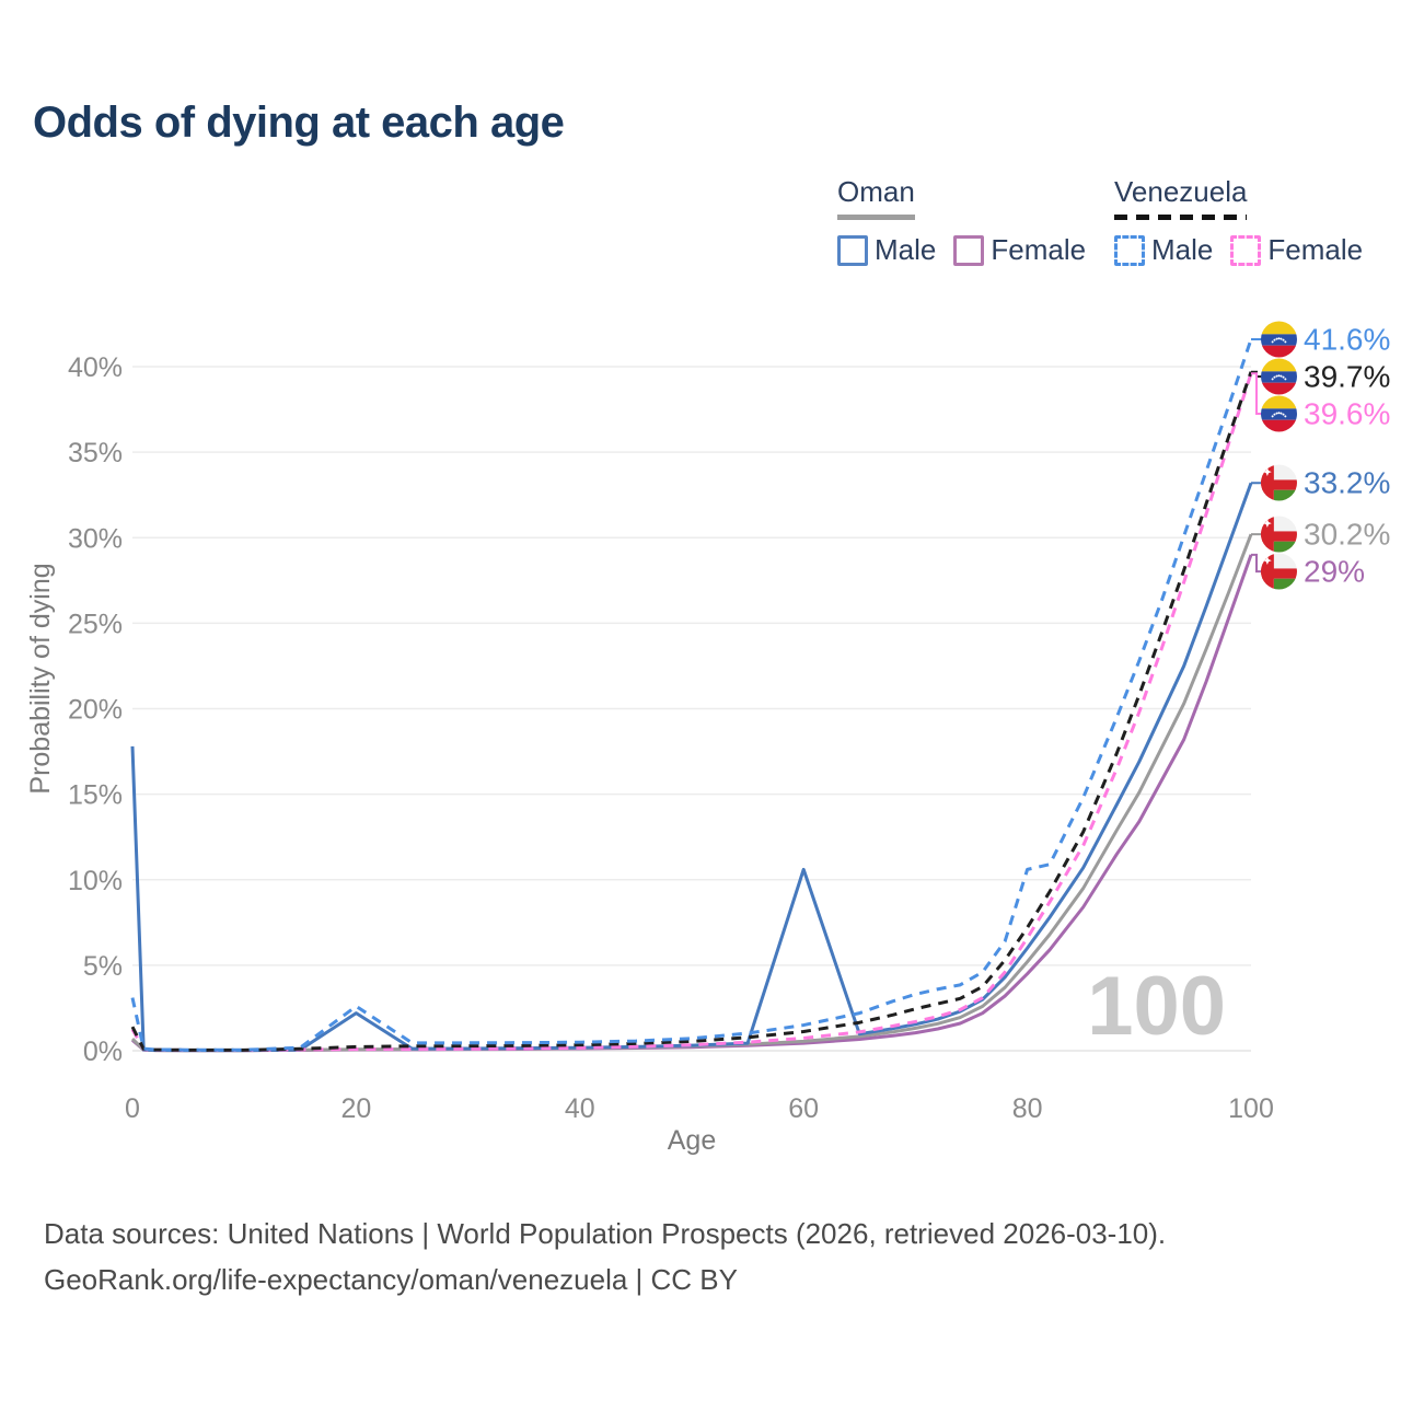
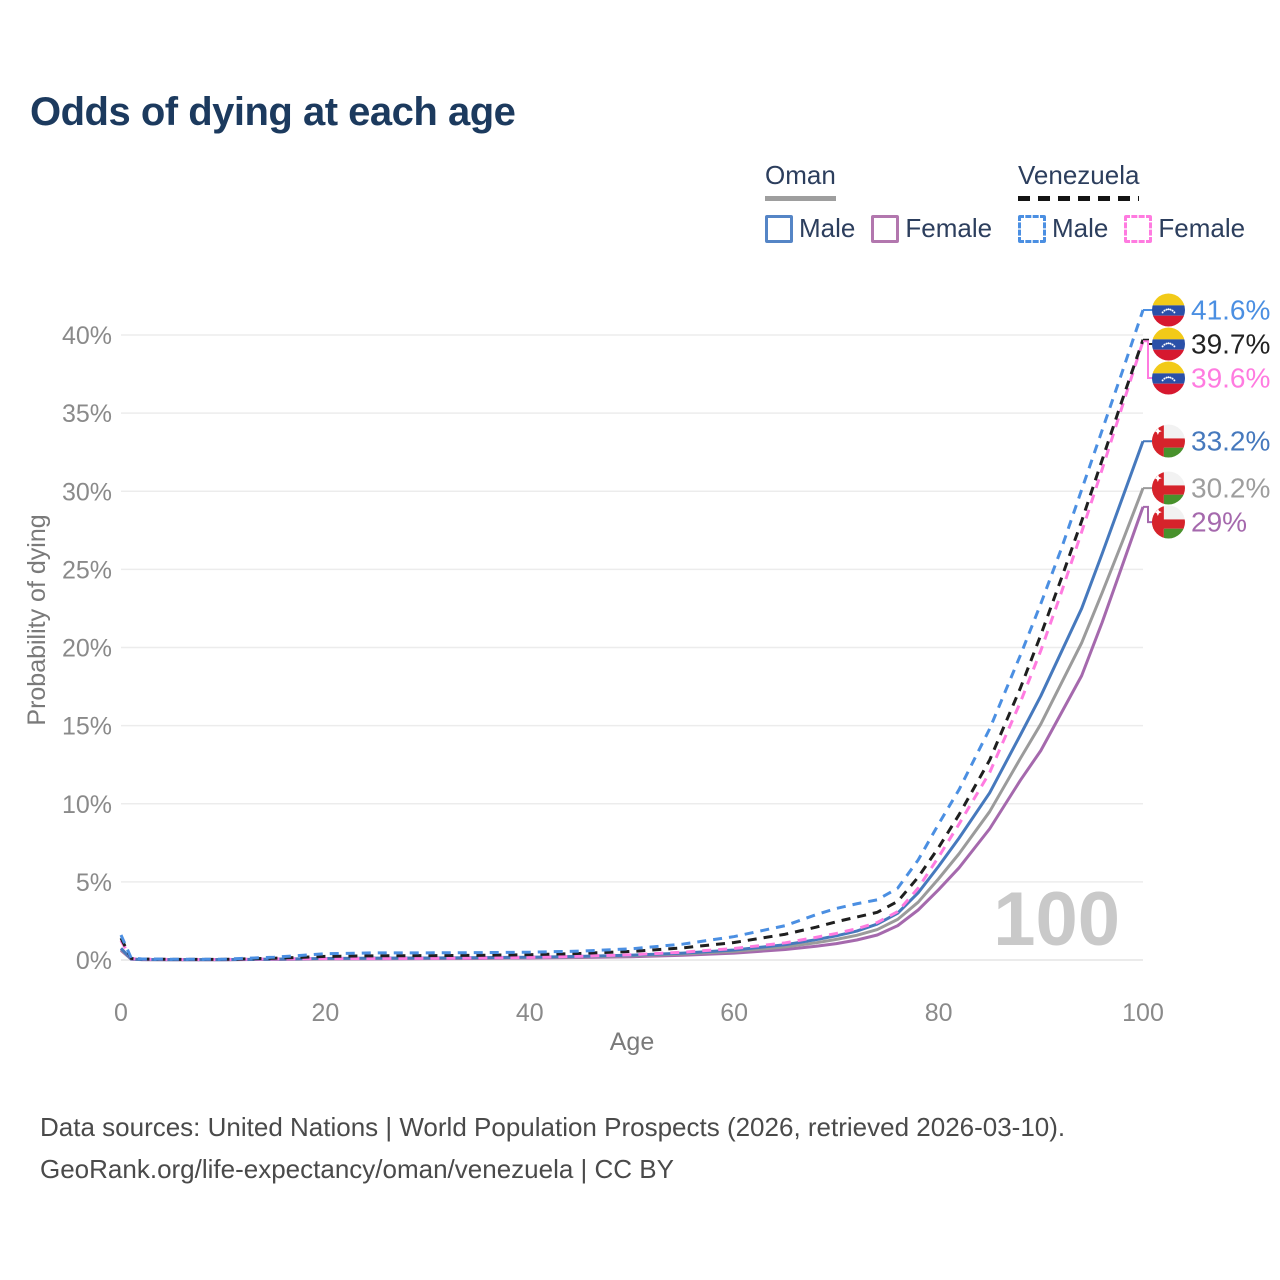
Venezuela Male/0: 3.1% -> 1.6%
Oman Male/0: 17.8% -> 0.8%
Venezuela Male/20: 2.6% -> 0.4%
Oman Male/20: 2.2% -> 0.1%
Oman Male/60: 10.6% -> 0.6%
Venezuela Male/80: 10.6% -> 8.7%
